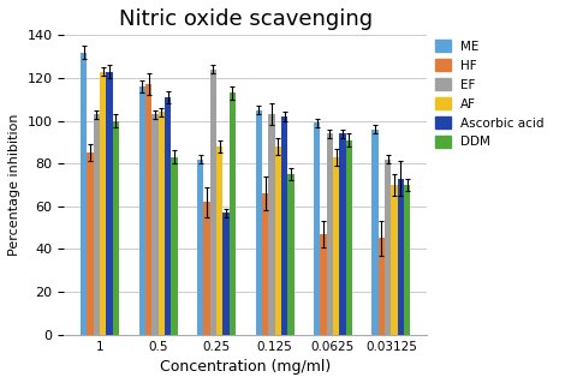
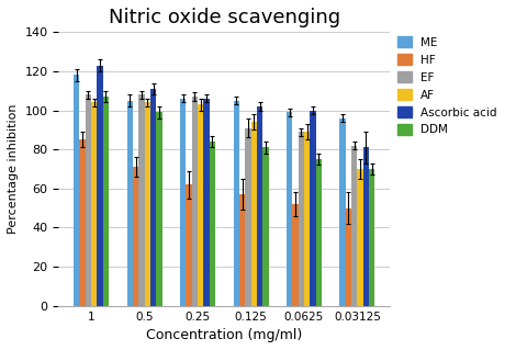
ME/1: 132 -> 118
EF/1: 103 -> 108
AF/1: 123 -> 104
DDM/1: 100 -> 107
ME/0.5: 116 -> 105
HF/0.5: 117 -> 71
EF/0.5: 103 -> 108
DDM/0.5: 83 -> 99
ME/0.25: 82 -> 106
EF/0.25: 124 -> 107
AF/0.25: 88 -> 103
Ascorbic acid/0.25: 57 -> 106
DDM/0.25: 113 -> 84
HF/0.125: 66 -> 57
EF/0.125: 103 -> 91
AF/0.125: 88 -> 94
DDM/0.125: 75 -> 81
HF/0.0625: 47 -> 52
EF/0.0625: 94 -> 89
AF/0.0625: 83 -> 89
Ascorbic acid/0.0625: 94 -> 100
DDM/0.0625: 91 -> 75
HF/0.03125: 45 -> 50
Ascorbic acid/0.03125: 73 -> 81
